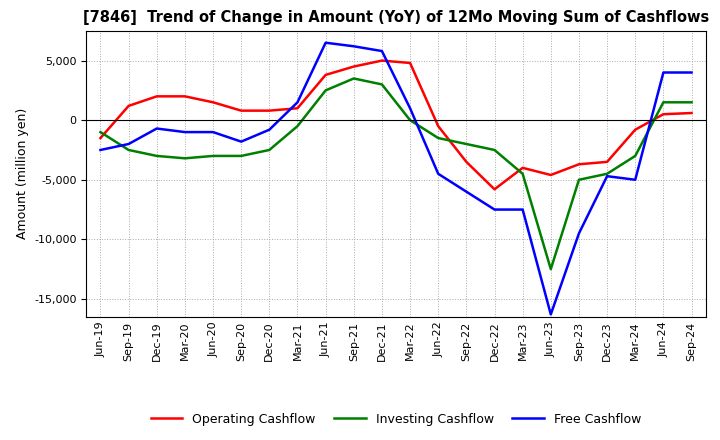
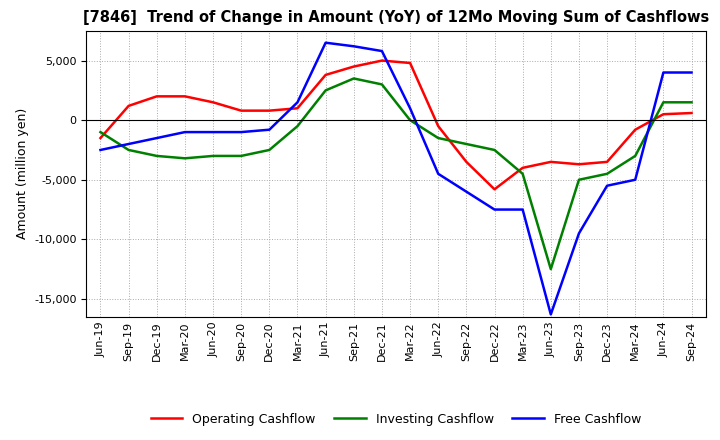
Free Cashflow/Dec-19: -700 -> -1,500
Free Cashflow/Sep-20: -1,800 -> -1,000
Operating Cashflow/Jun-23: -4,600 -> -3,500
Free Cashflow/Dec-23: -4,700 -> -5,500
